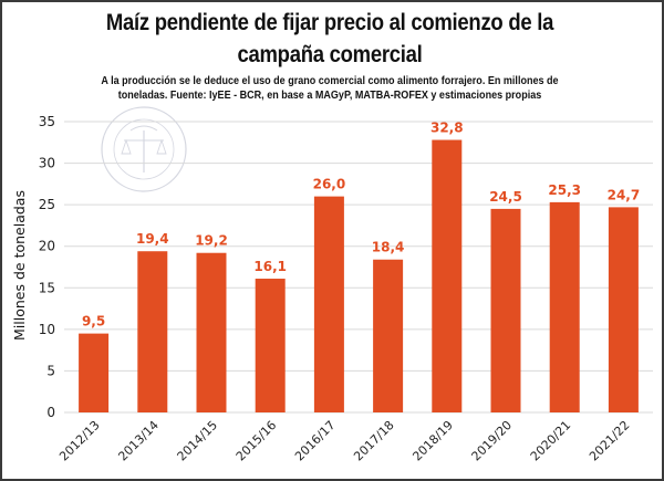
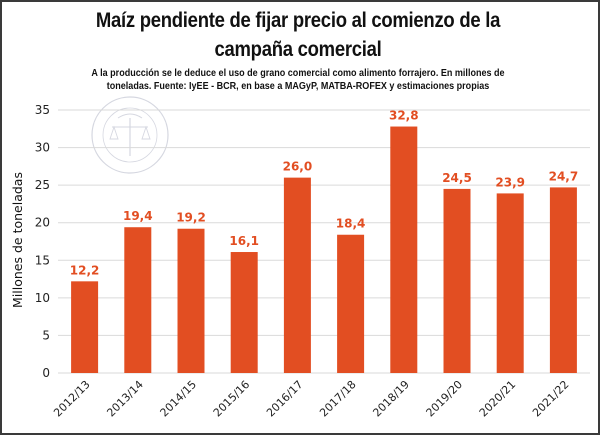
2012/13: 9,5 -> 12,2
2020/21: 25,3 -> 23,9
